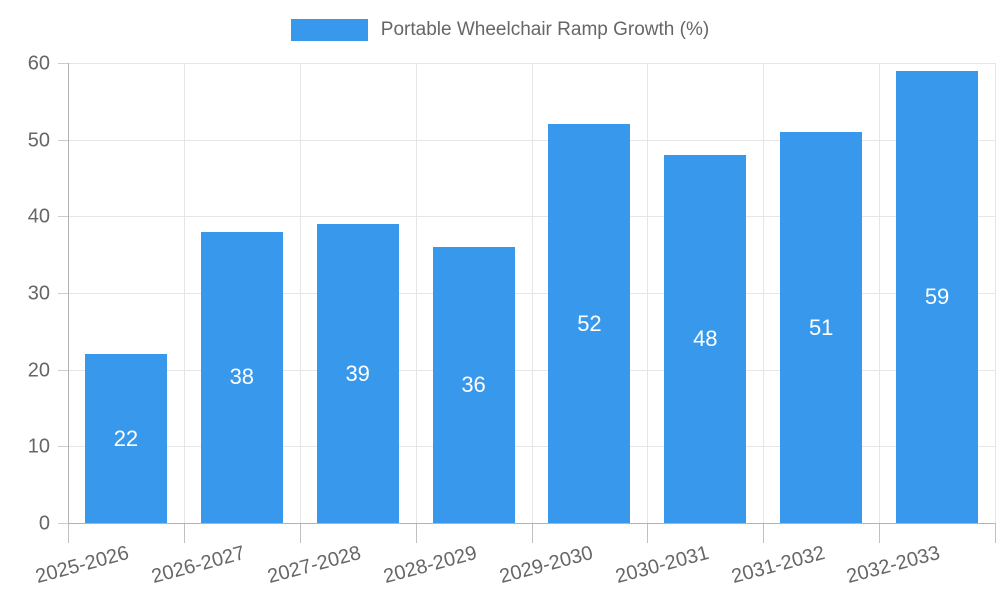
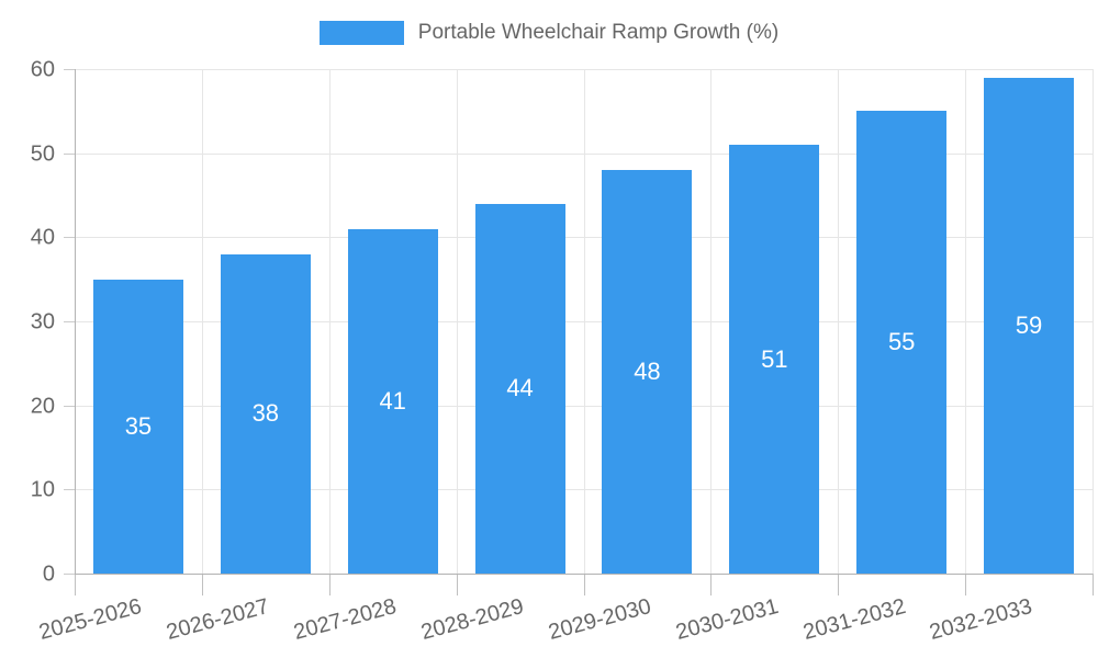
2025-2026: 22 -> 35
2027-2028: 39 -> 41
2028-2029: 36 -> 44
2029-2030: 52 -> 48
2030-2031: 48 -> 51
2031-2032: 51 -> 55
